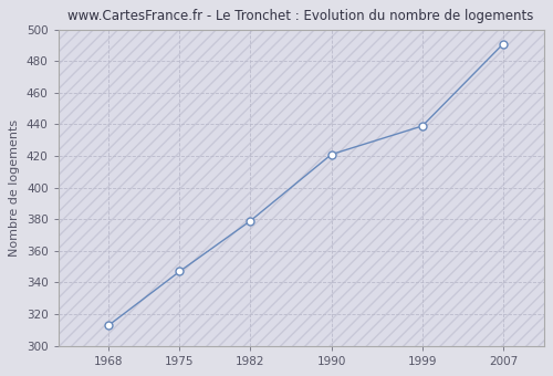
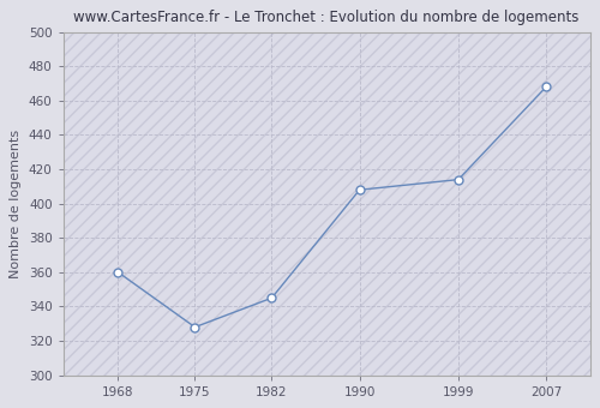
1968: 313 -> 360
1975: 347 -> 328
1982: 379 -> 345
1990: 421 -> 408
1999: 439 -> 414
2007: 491 -> 468
